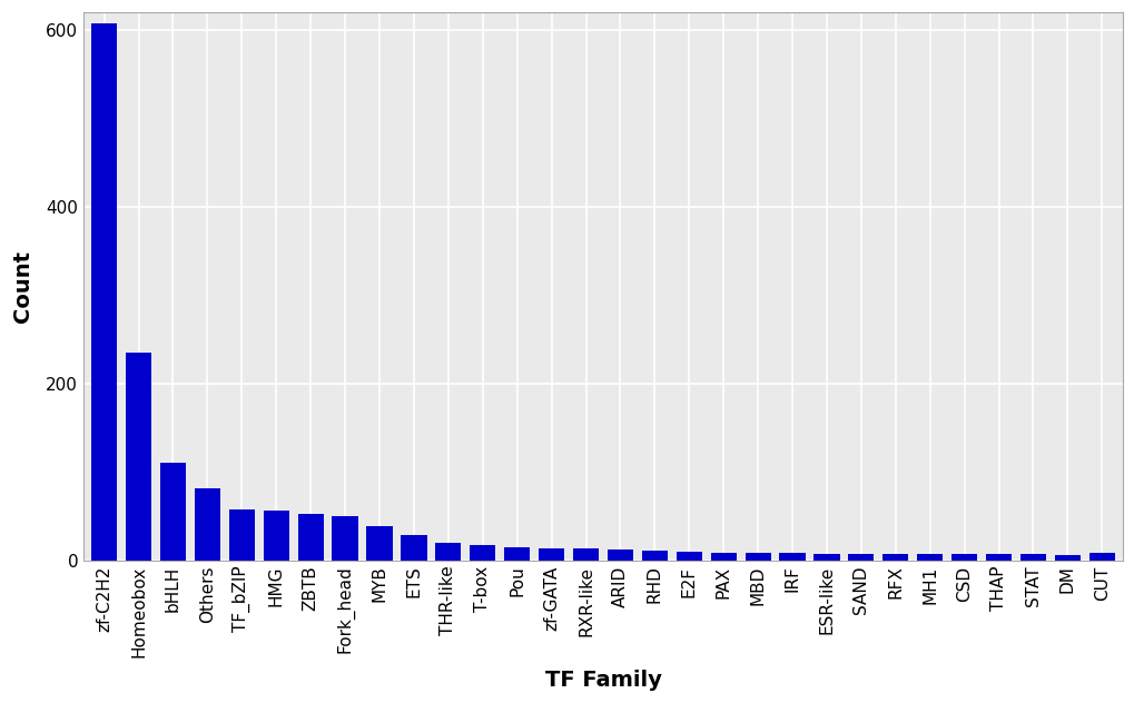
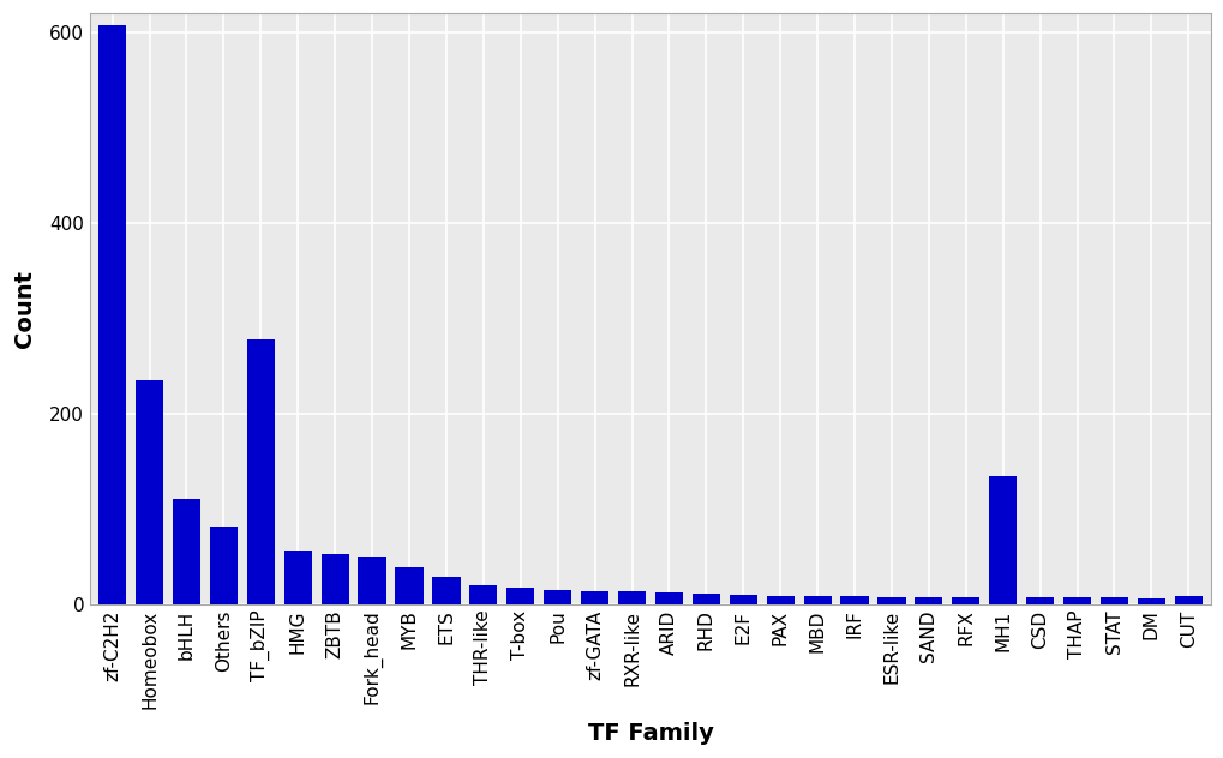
TF_bZIP: 58 -> 278
MH1: 7 -> 134
